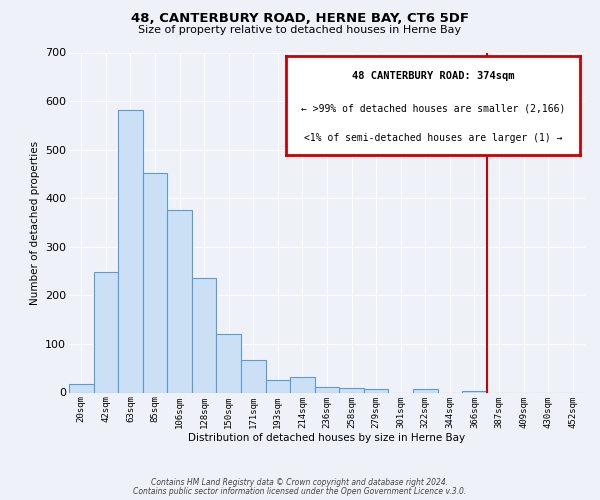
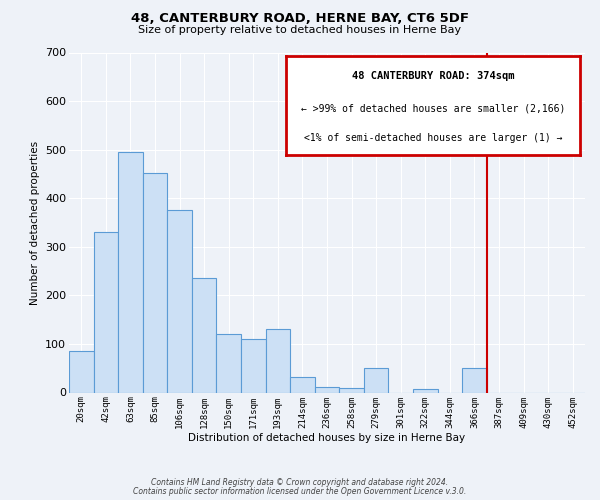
20sqm: 18 -> 85
42sqm: 248 -> 330
63sqm: 582 -> 495
171sqm: 67 -> 110
193sqm: 25 -> 130
279sqm: 7 -> 50
366sqm: 3 -> 50
